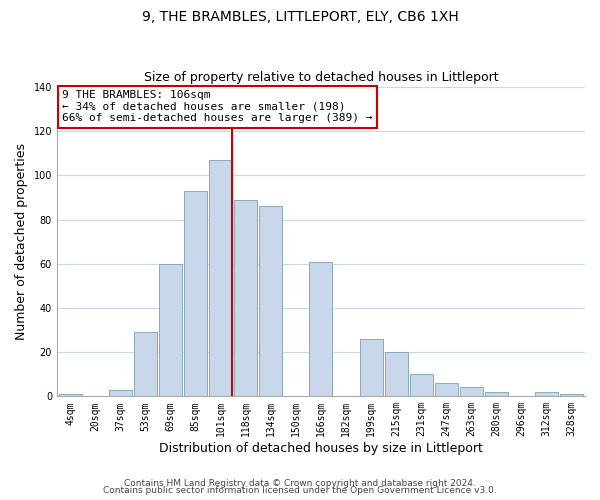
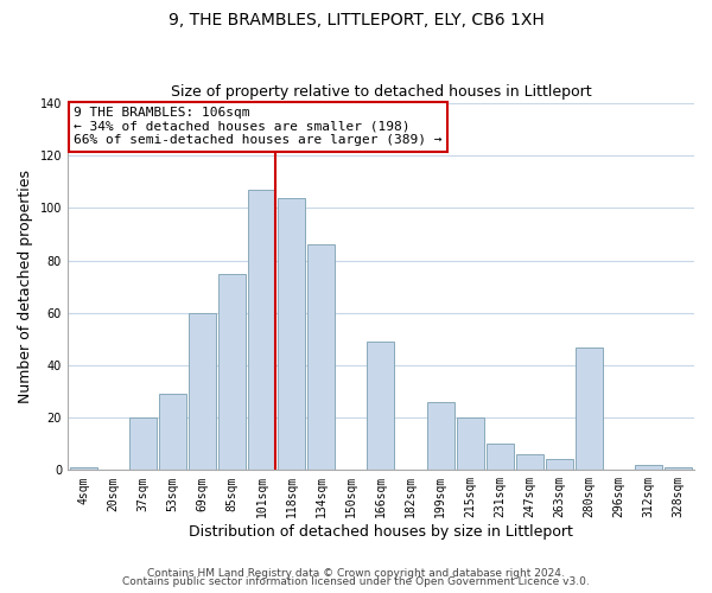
37sqm: 3 -> 20
85sqm: 93 -> 75
118sqm: 89 -> 104
166sqm: 61 -> 49
280sqm: 2 -> 47
